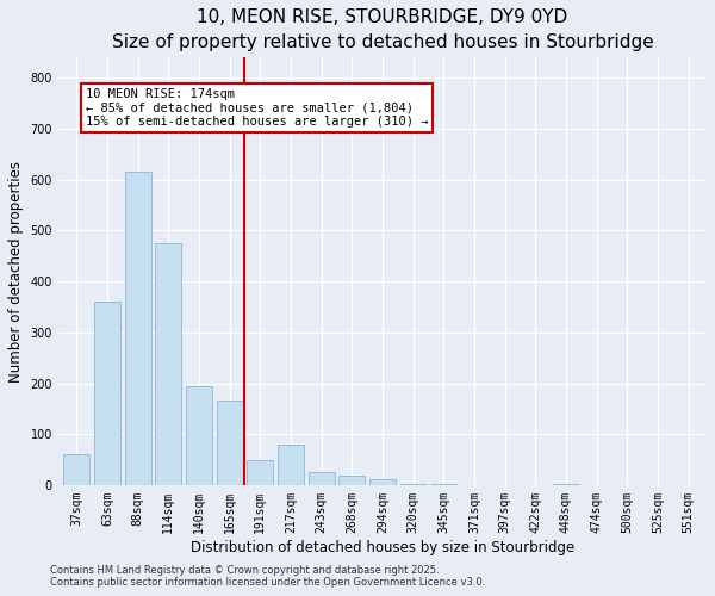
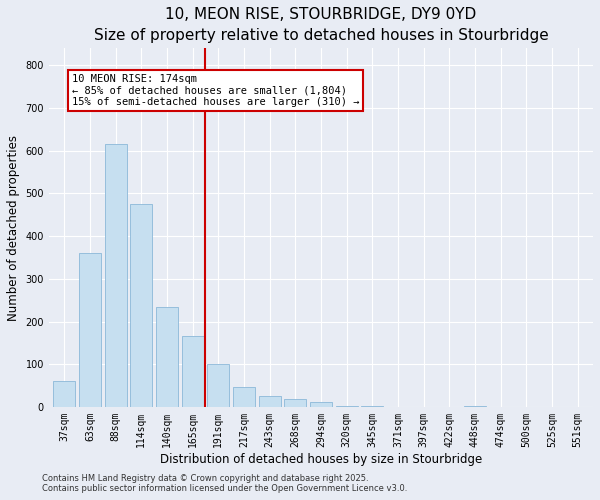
140sqm: 195 -> 235
191sqm: 50 -> 100
217sqm: 80 -> 47
